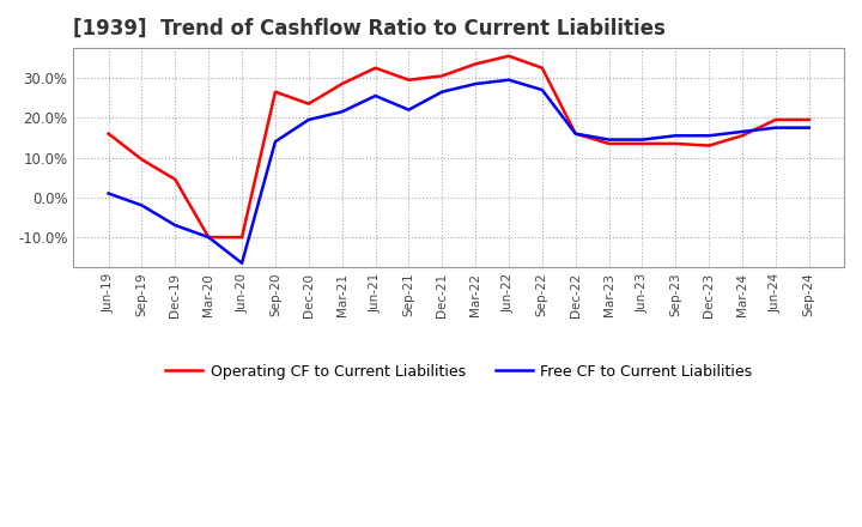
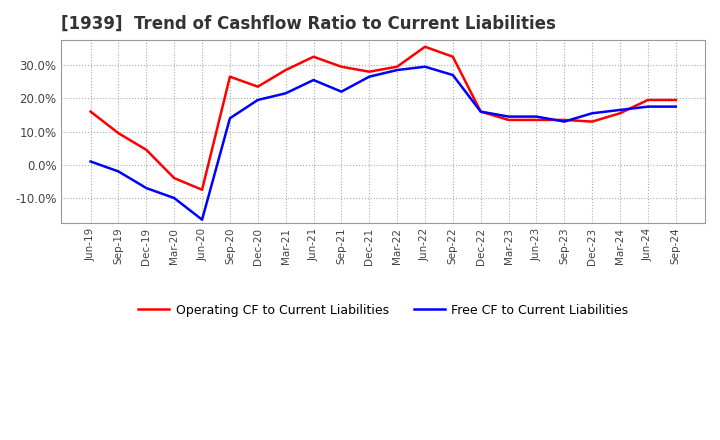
Operating CF to Current Liabilities/Mar-20: -10.0% -> -4.0%
Operating CF to Current Liabilities/Jun-20: -10.0% -> -7.5%
Operating CF to Current Liabilities/Dec-21: 30.5% -> 28.0%
Operating CF to Current Liabilities/Mar-22: 33.5% -> 29.5%
Free CF to Current Liabilities/Sep-23: 15.5% -> 13.0%
